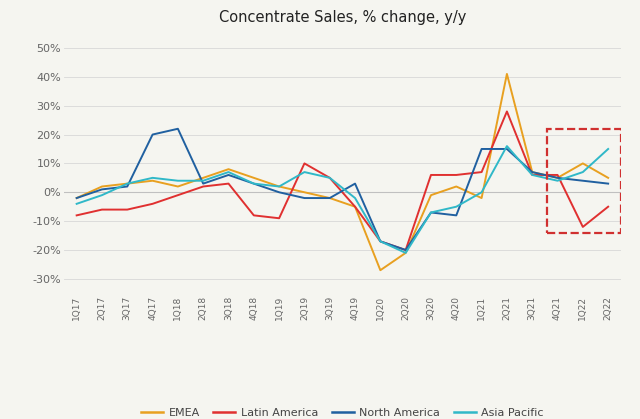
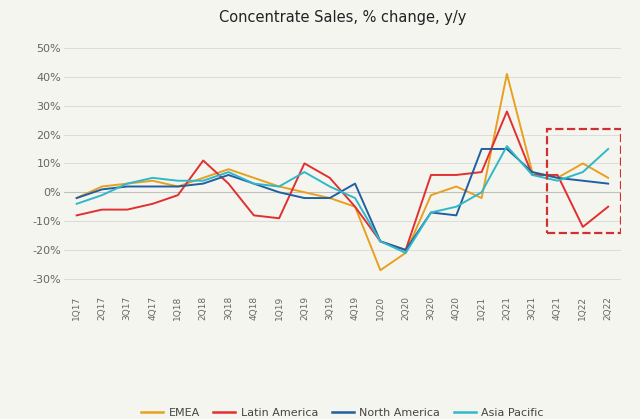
North America/4Q17: 20% -> 2%
North America/1Q18: 22% -> 2%
Latin America/2Q18: 2% -> 11%
Asia Pacific/3Q19: 5% -> 2%
